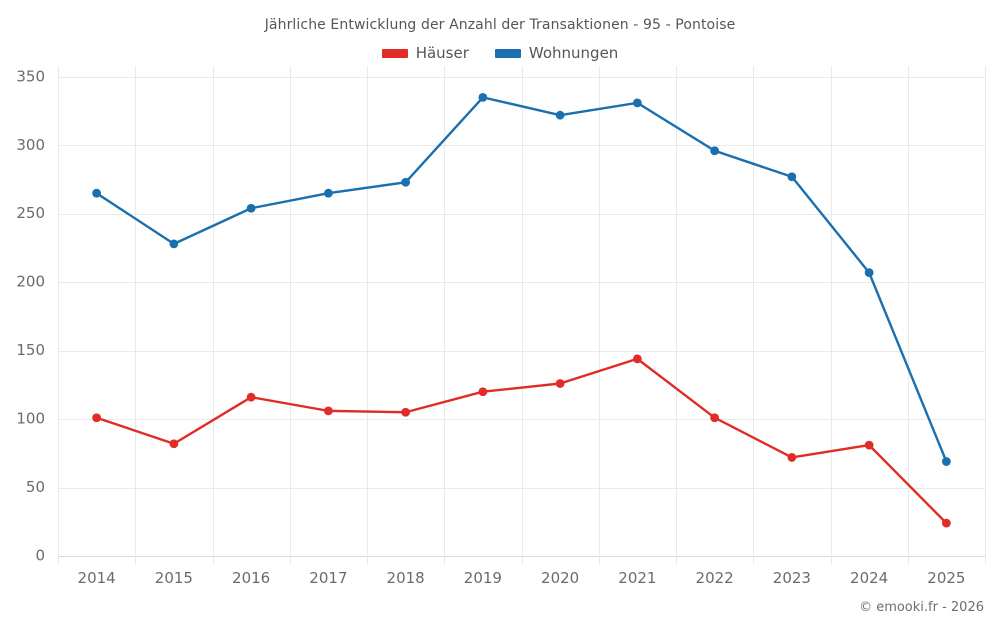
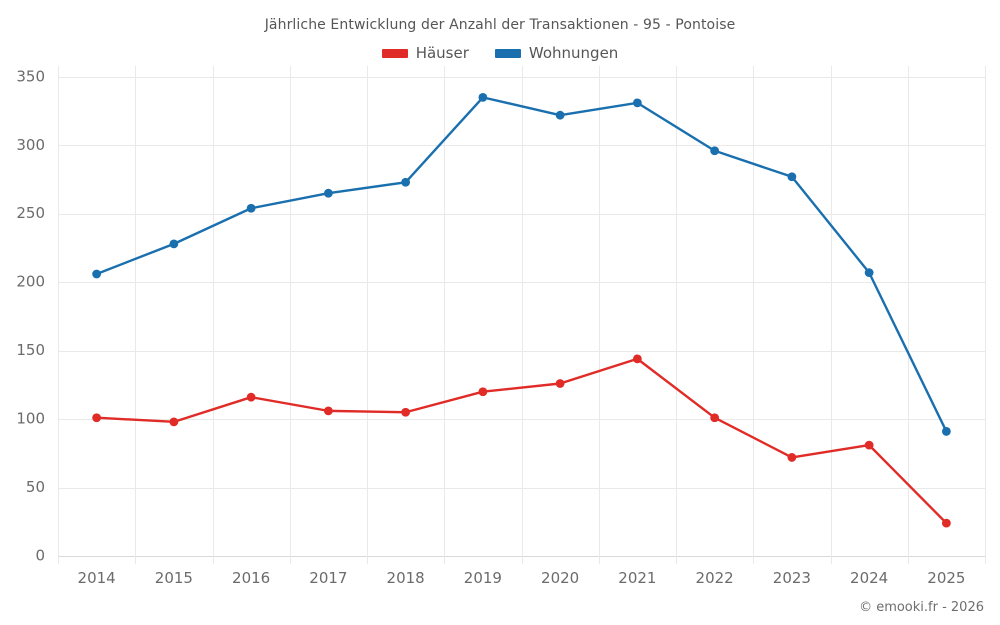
Wohnungen/2014: 265 -> 206
Häuser/2015: 82 -> 98
Wohnungen/2025: 69 -> 91
